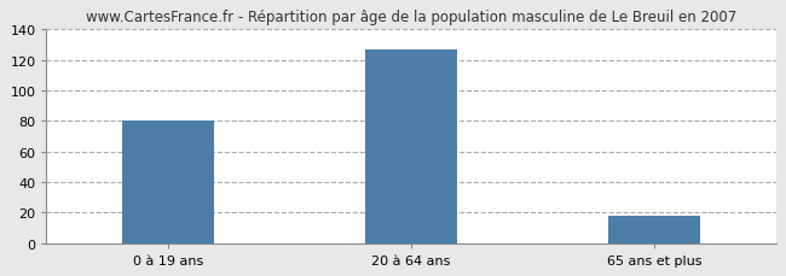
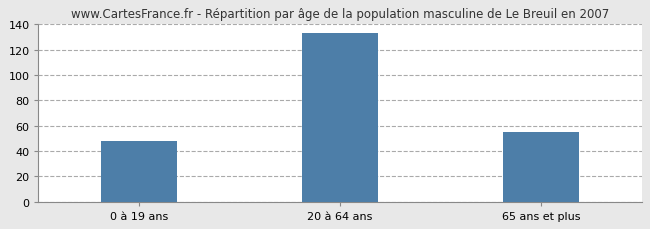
0 à 19 ans: 80 -> 48
20 à 64 ans: 127 -> 133
65 ans et plus: 18 -> 55
